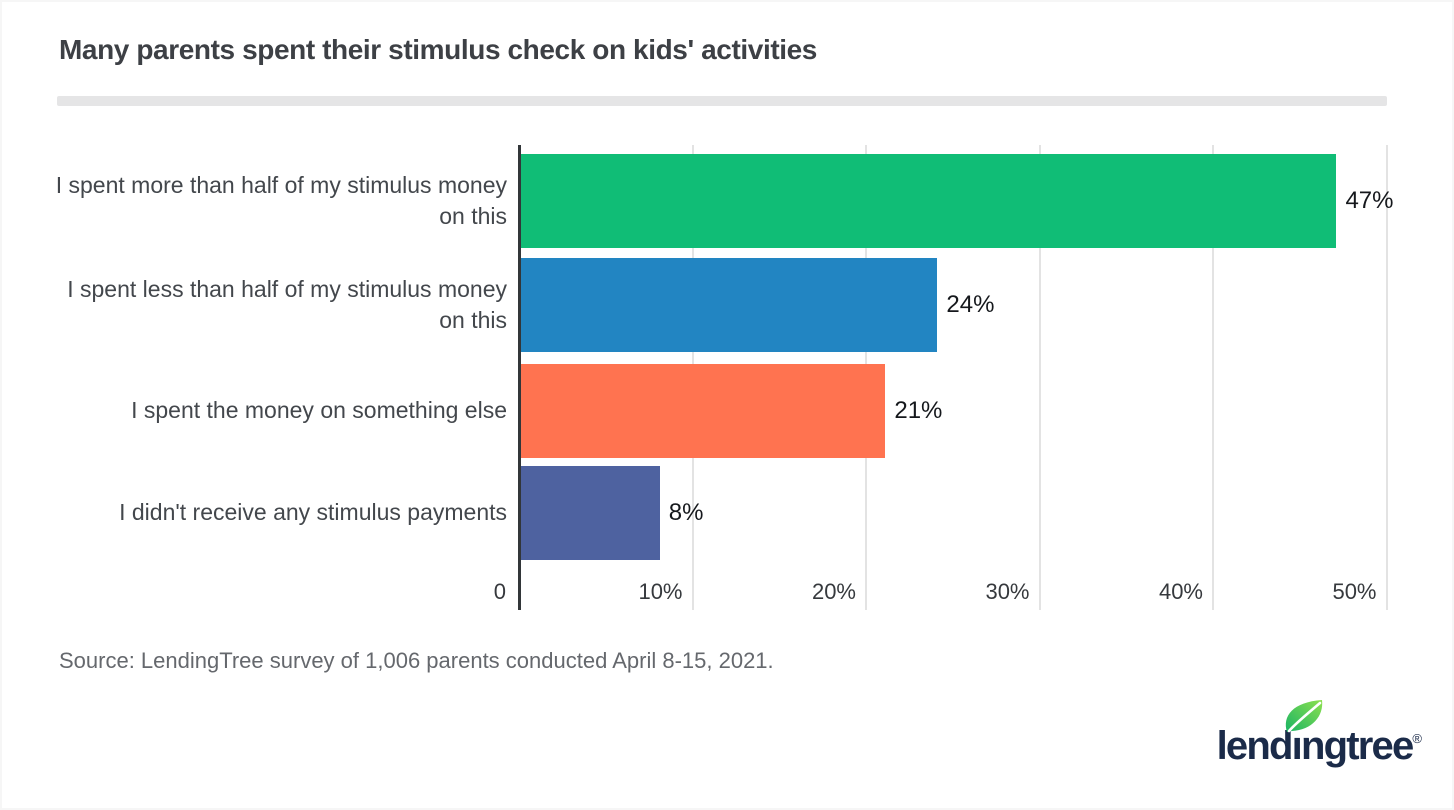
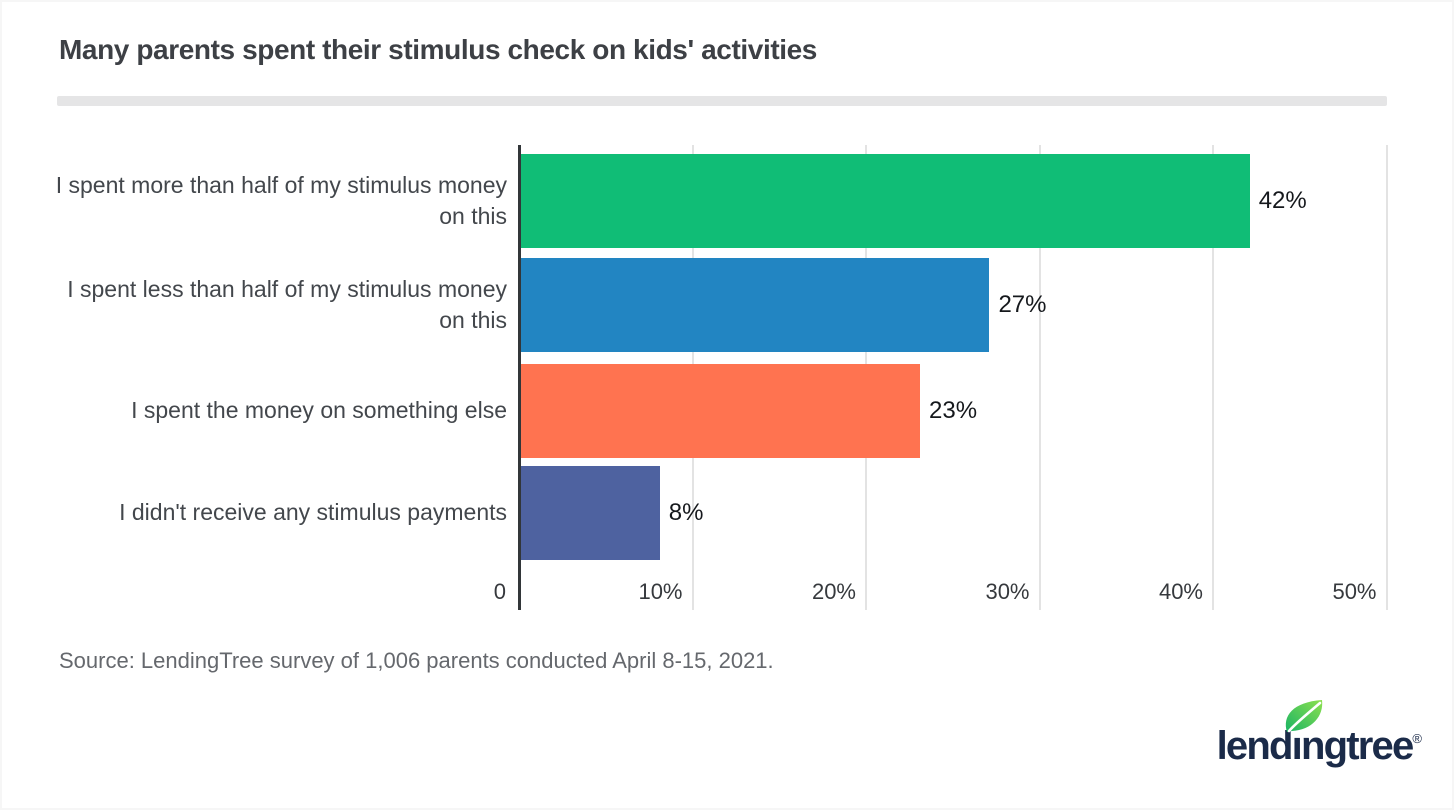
I spent more than half of my stimulus money on this: 47% -> 42%
I spent less than half of my stimulus money on this: 24% -> 27%
I spent the money on something else: 21% -> 23%
